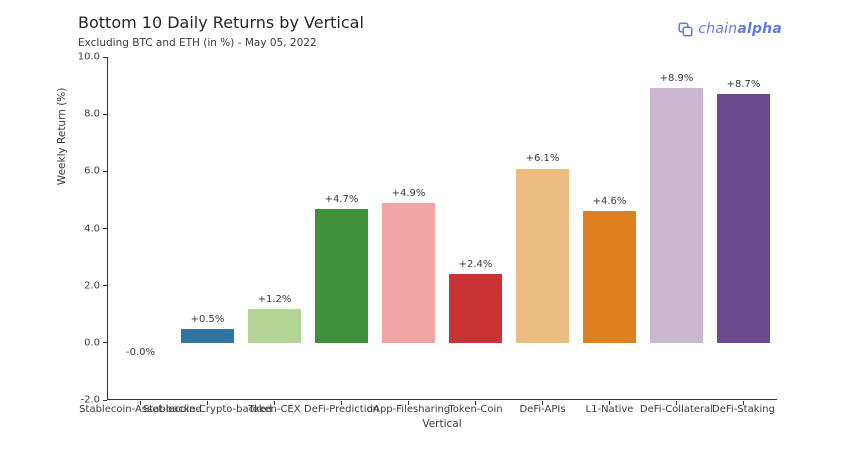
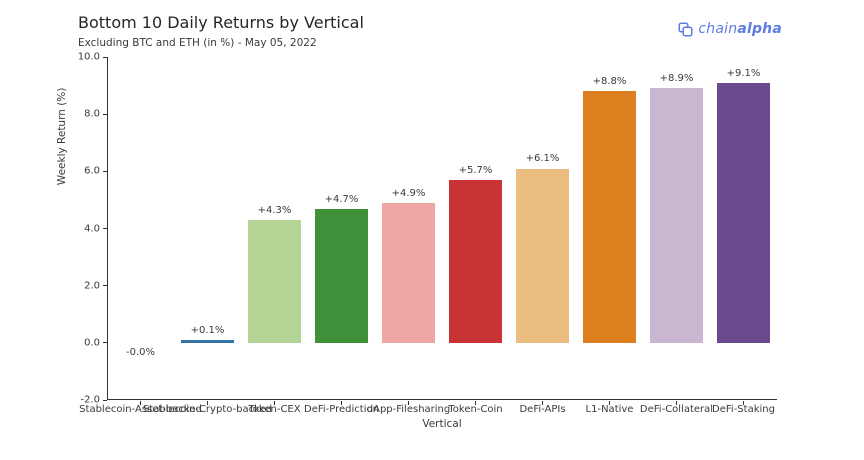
Stablecoin-Crypto-backed: +0.5% -> +0.1%
Token-CEX: +1.2% -> +4.3%
Token-Coin: +2.4% -> +5.7%
L1-Native: +4.6% -> +8.8%
DeFi-Staking: +8.7% -> +9.1%
